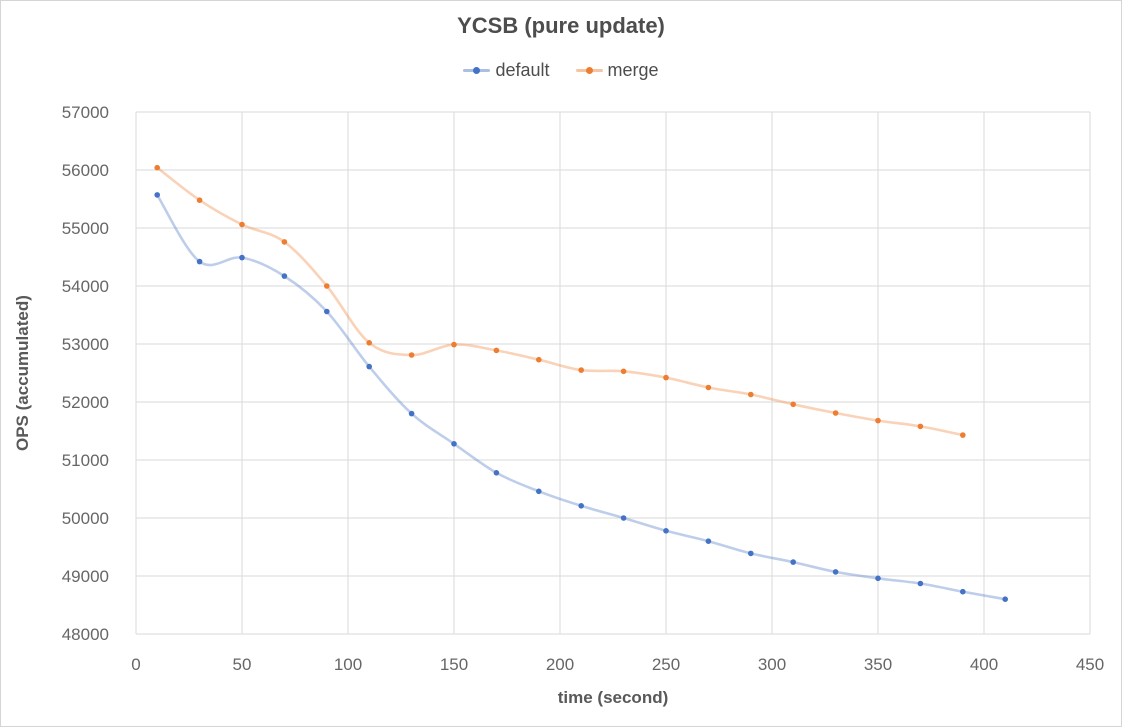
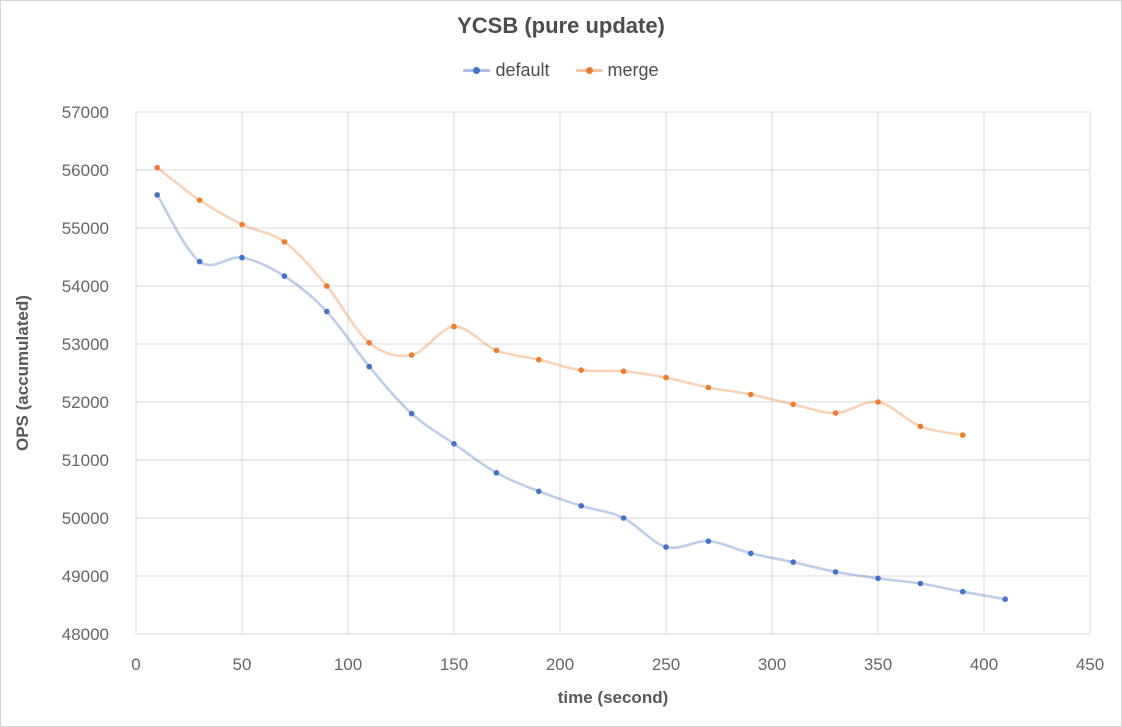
merge/150: 53000 -> 53300
default/250: 49800 -> 49500
merge/350: 51700 -> 52000
